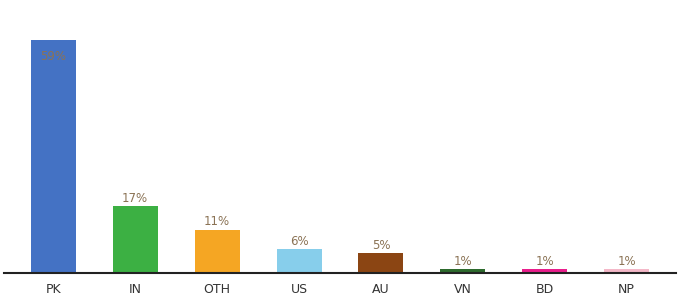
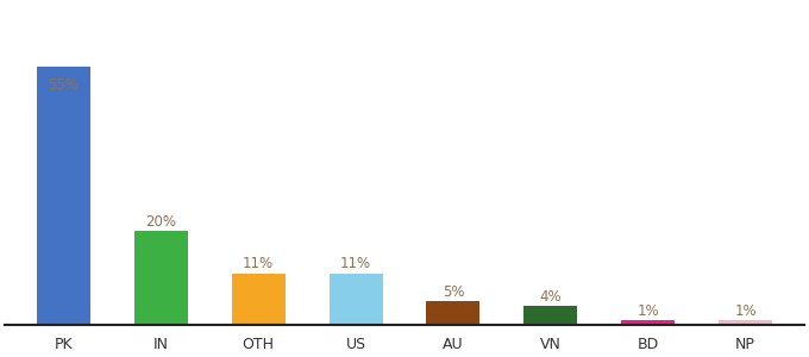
PK: 59% -> 55%
IN: 17% -> 20%
US: 6% -> 11%
VN: 1% -> 4%
